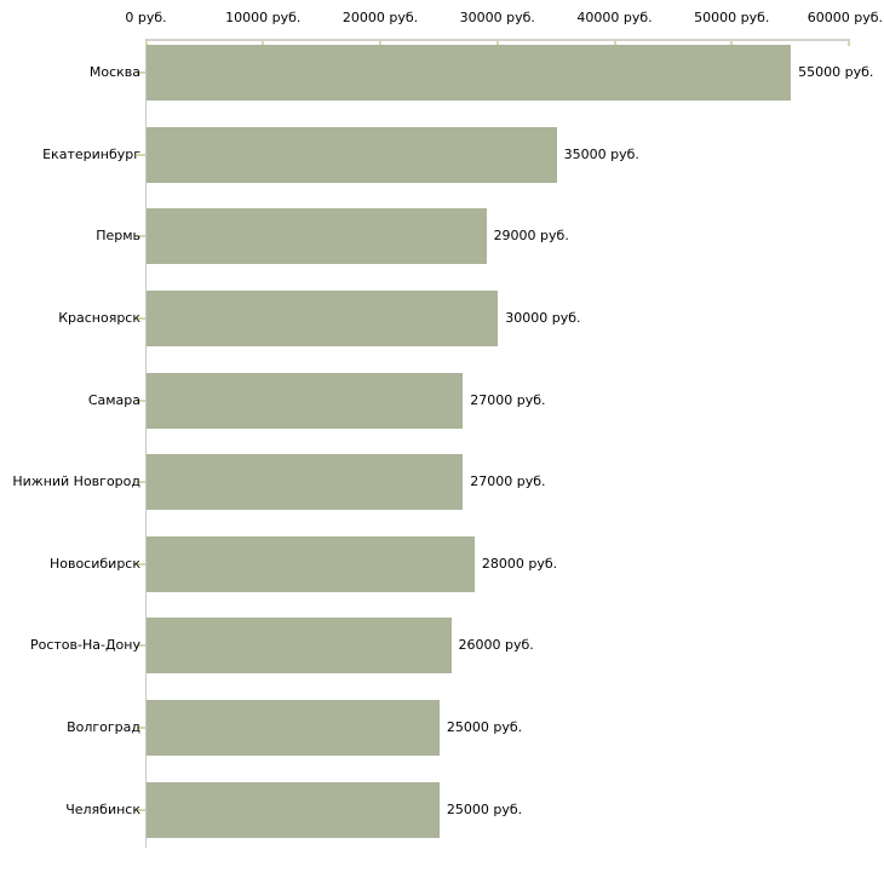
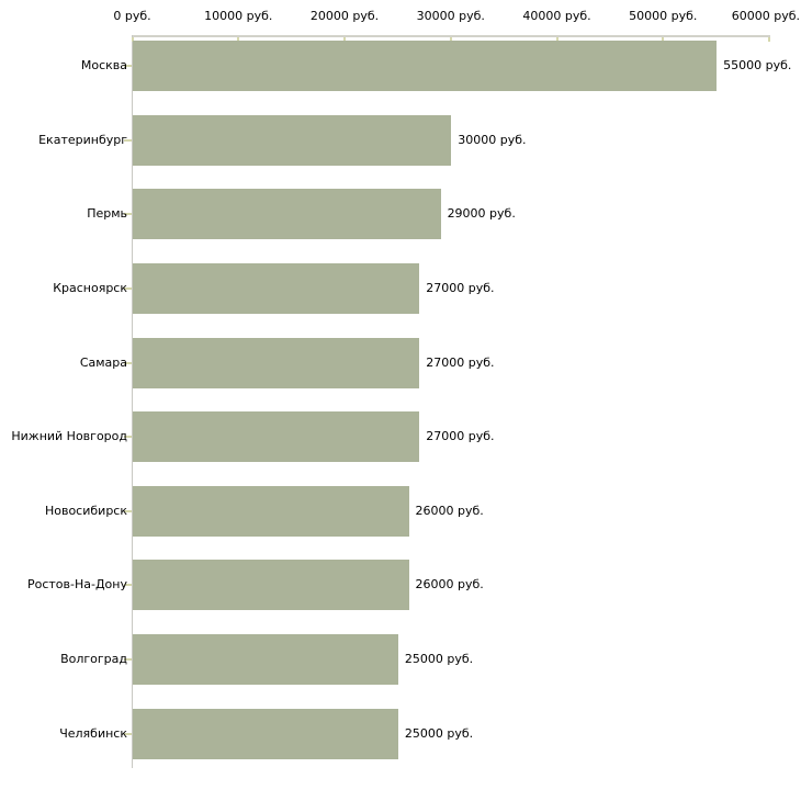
Екатеринбург: 35000 -> 30000
Красноярск: 30000 -> 27000
Новосибирск: 28000 -> 26000
